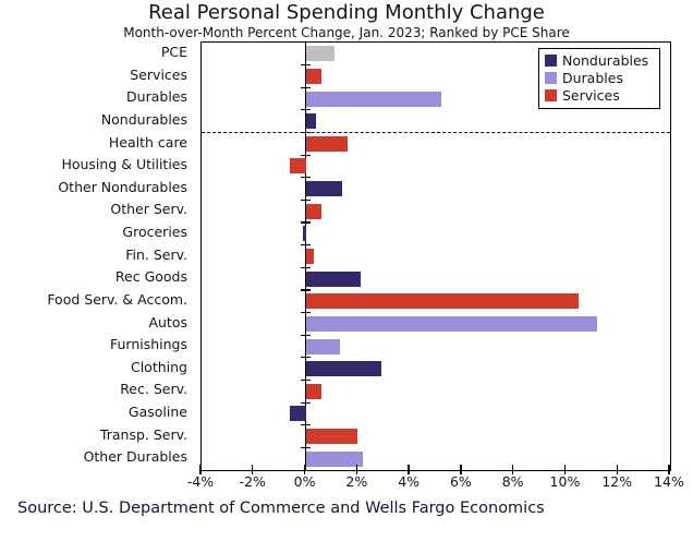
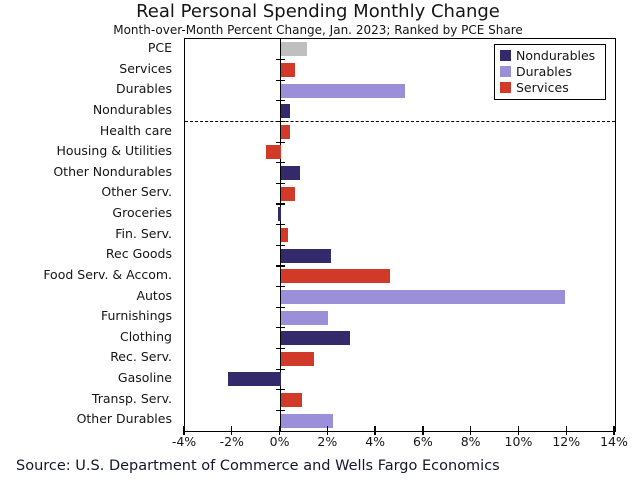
Health care: 1.6% -> 0.4%
Other Nondurables: 1.4% -> 0.8%
Food Serv. & Accom.: 10.5% -> 4.6%
Autos: 11.2% -> 11.9%
Furnishings: 1.3% -> 2.0%
Rec. Serv.: 0.6% -> 1.4%
Gasoline: -0.6% -> -2.2%
Transp. Serv.: 2.0% -> 0.9%
